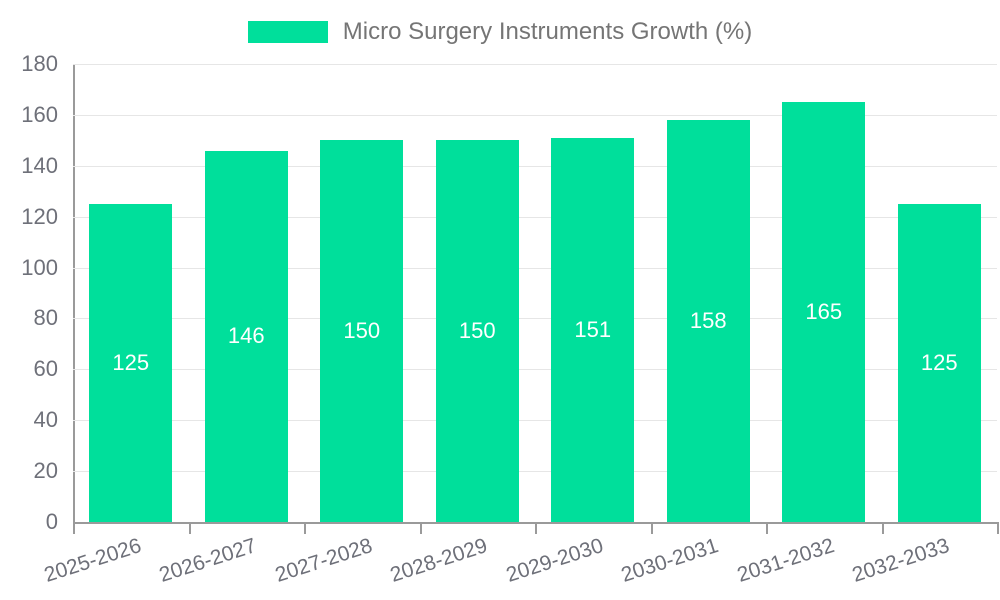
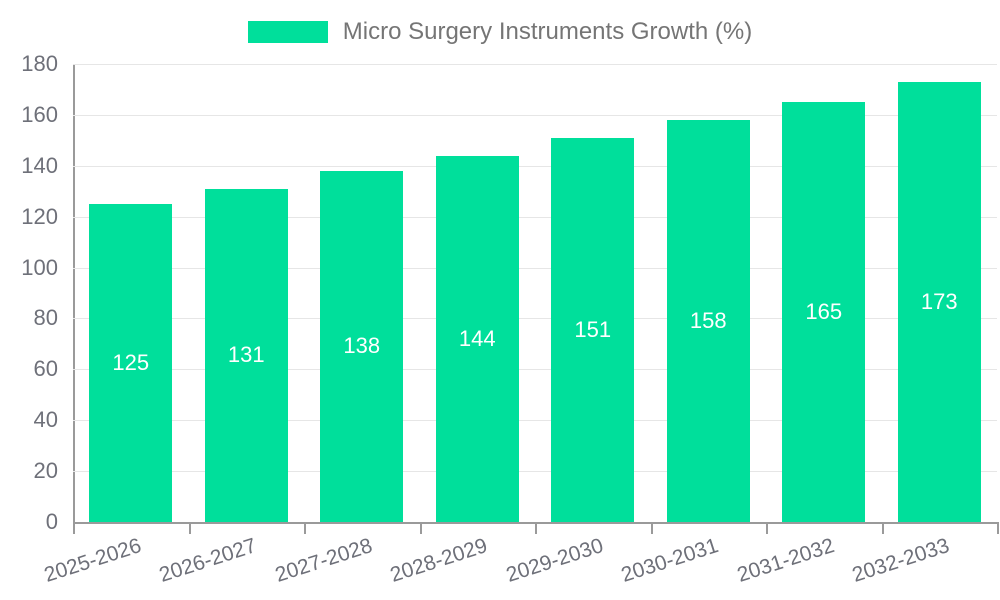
2026-2027: 146 -> 131
2027-2028: 150 -> 138
2028-2029: 150 -> 144
2032-2033: 125 -> 173
